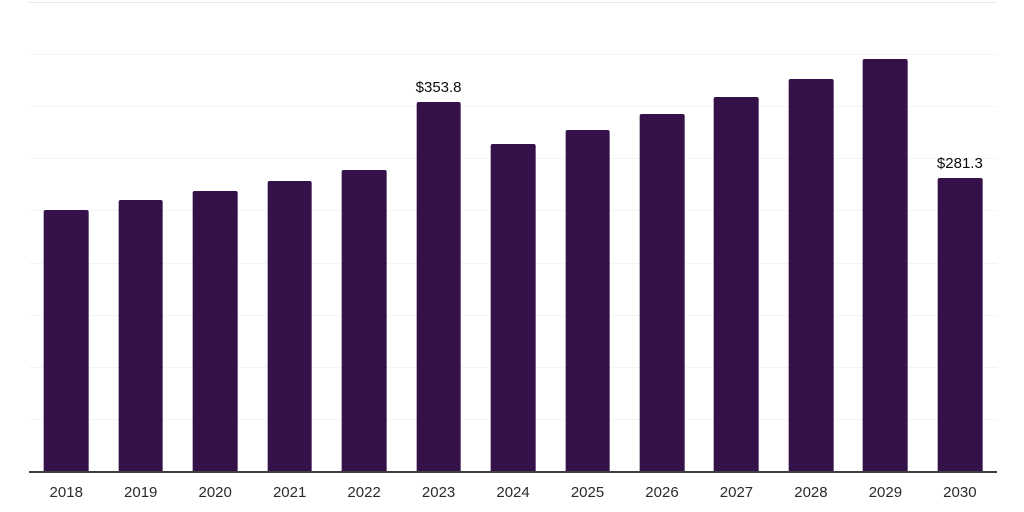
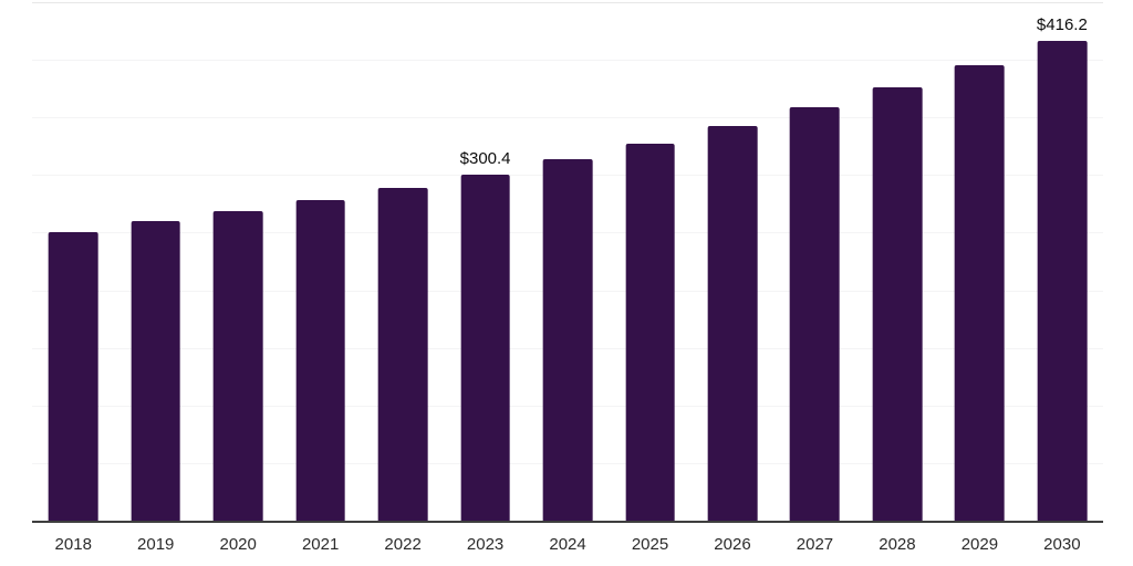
2023: $353.8 -> $300.4
2030: $281.3 -> $416.2
